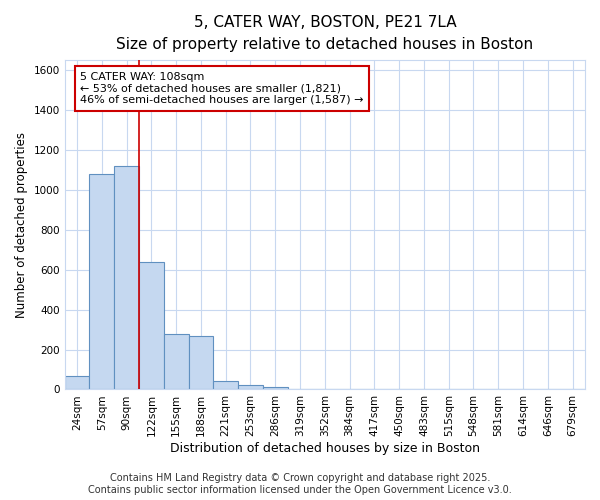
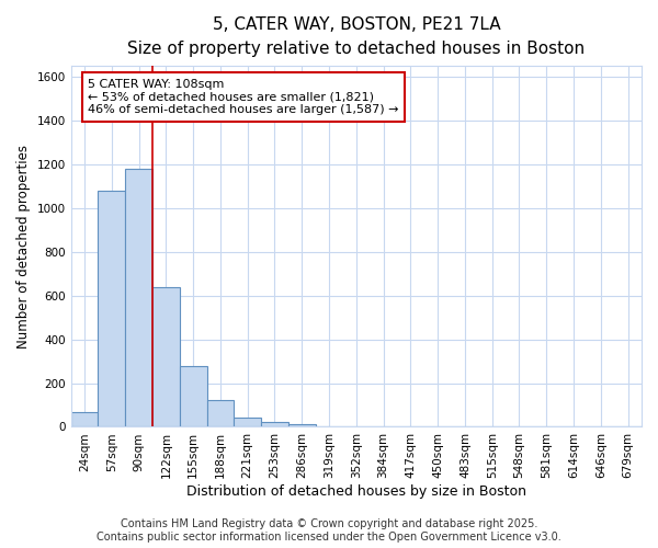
90sqm: 1120 -> 1180
188sqm: 270 -> 120
